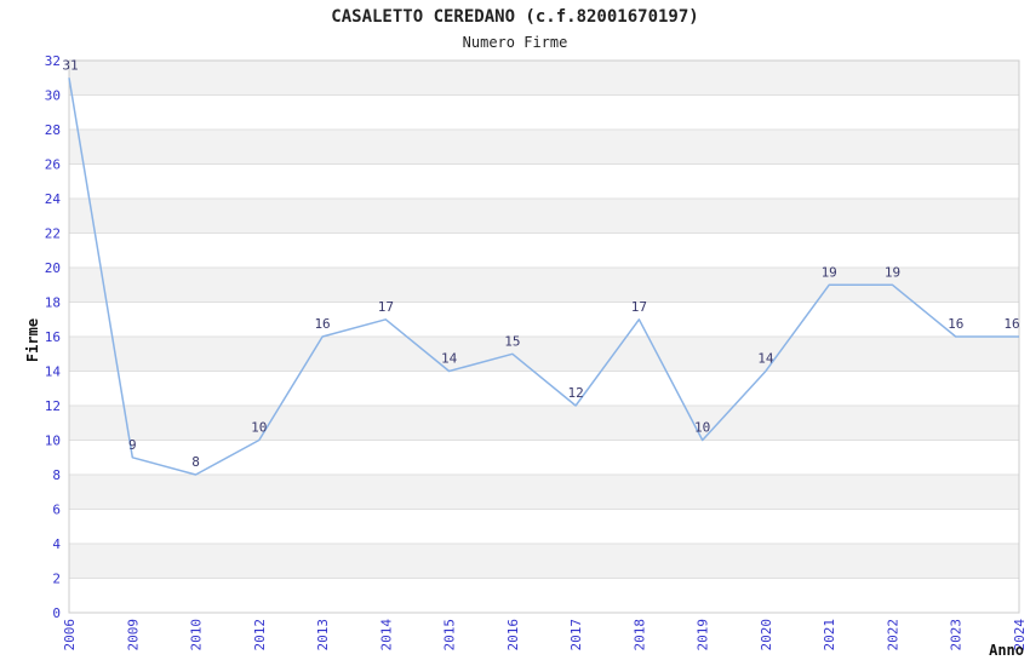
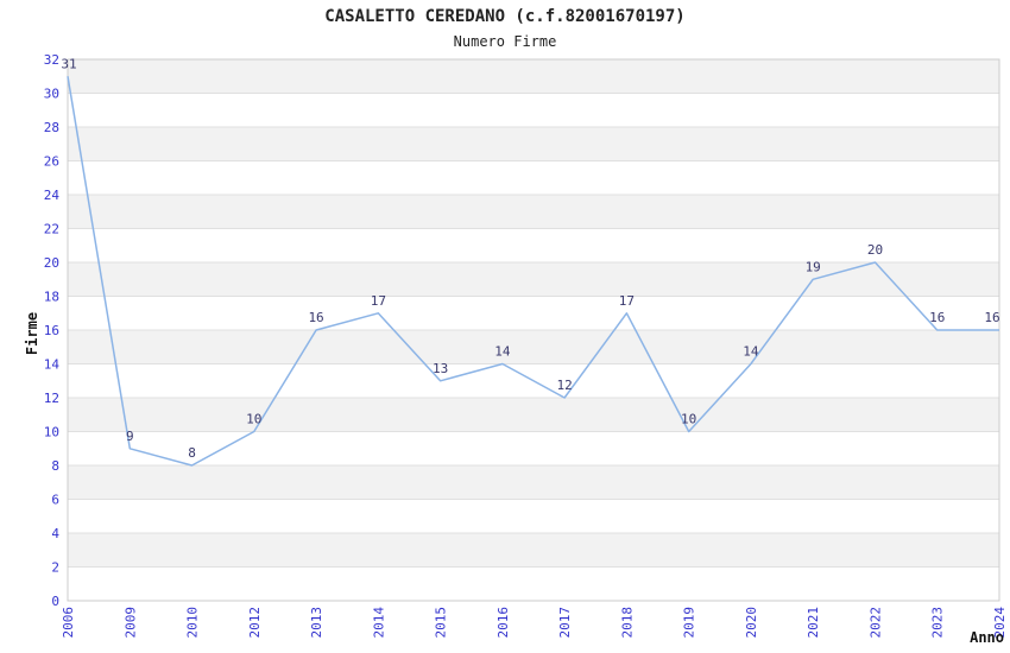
2015: 14 -> 13
2016: 15 -> 14
2022: 19 -> 20
